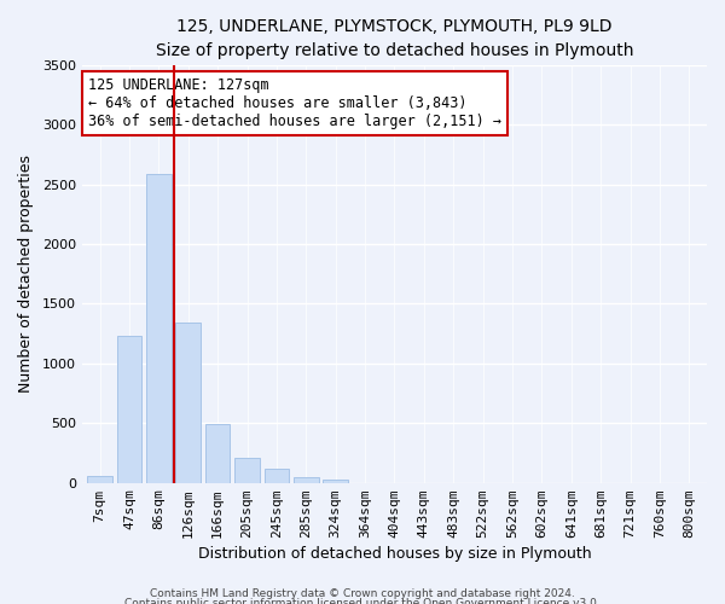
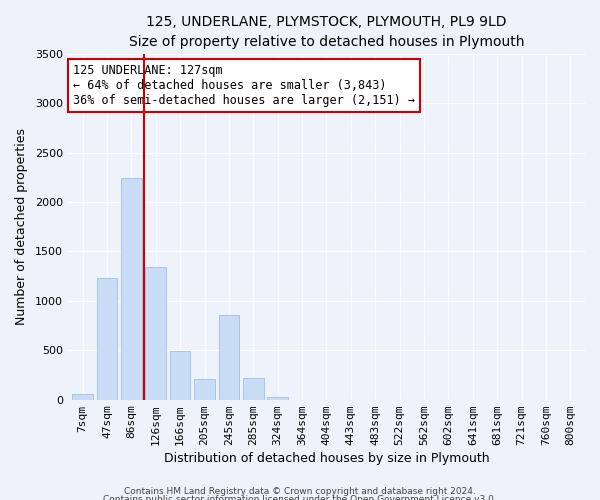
86sqm: 2590 -> 2240
245sqm: 120 -> 860
285sqm: 50 -> 220
